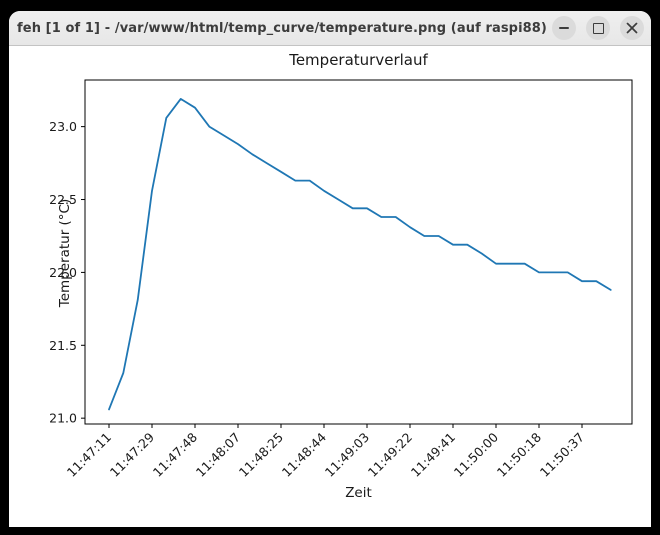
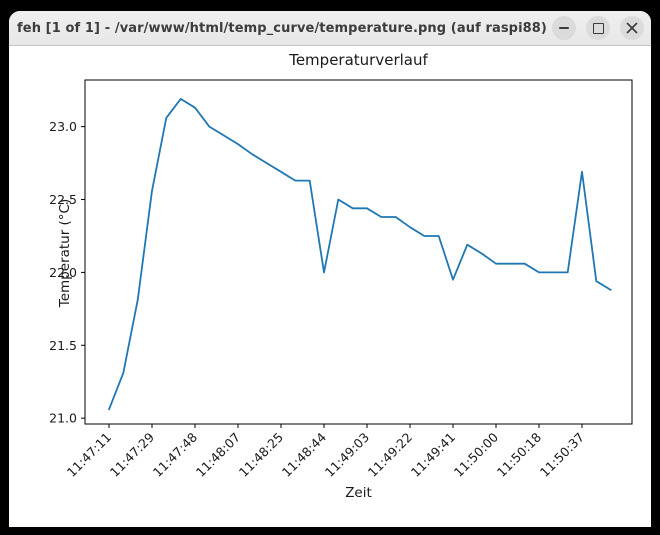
11:48:44: 22.56 -> 22.00
11:49:41: 22.19 -> 21.95
11:50:37: 21.94 -> 22.69
